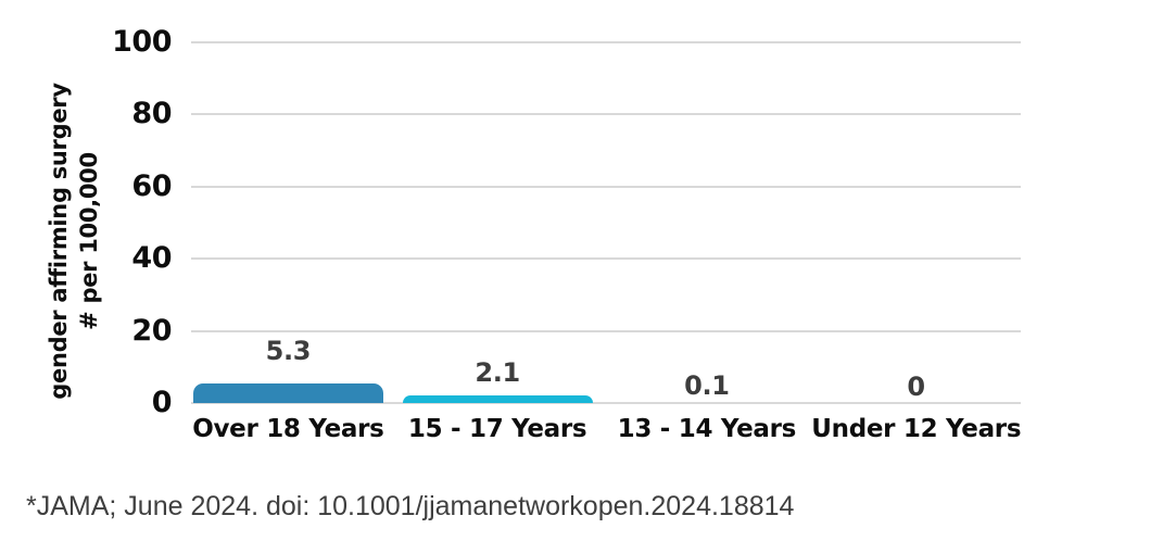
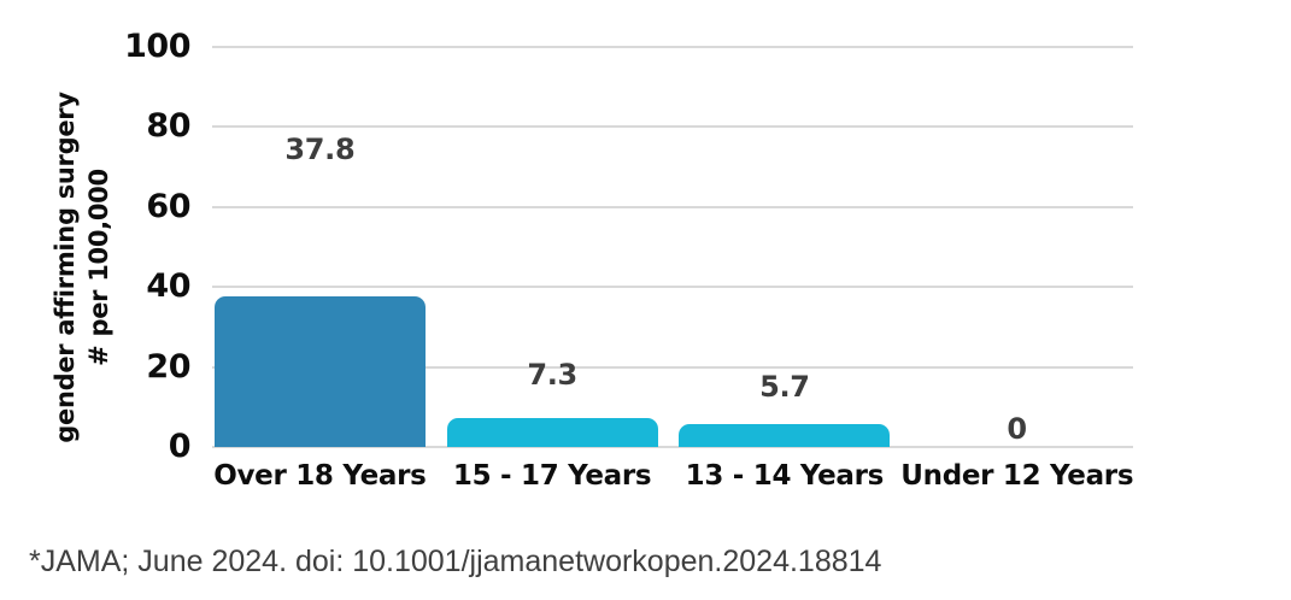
Over 18 Years: 5.3 -> 37.8
15 - 17 Years: 2.1 -> 7.3
13 - 14 Years: 0.1 -> 5.7
